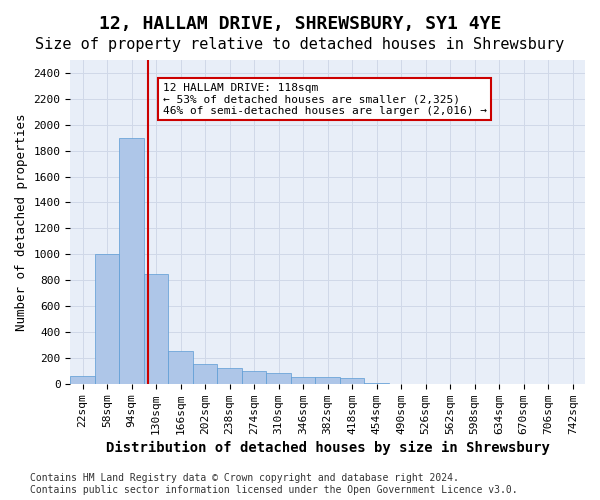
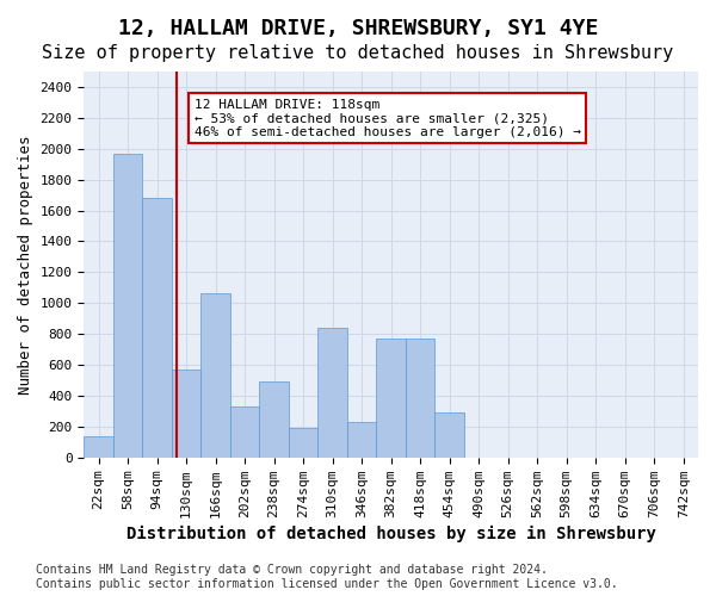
22sqm: 60 -> 140
58sqm: 1000 -> 1970
94sqm: 1900 -> 1680
130sqm: 850 -> 570
166sqm: 250 -> 1060
202sqm: 150 -> 330
238sqm: 120 -> 490
274sqm: 100 -> 190
310sqm: 80 -> 840
346sqm: 50 -> 230
382sqm: 50 -> 770
418sqm: 40 -> 770
454sqm: 0 -> 290
